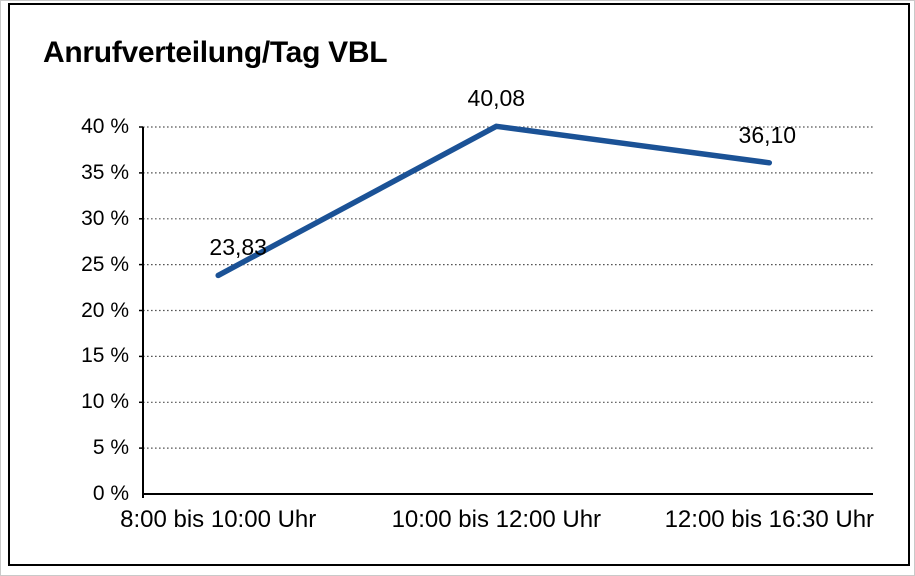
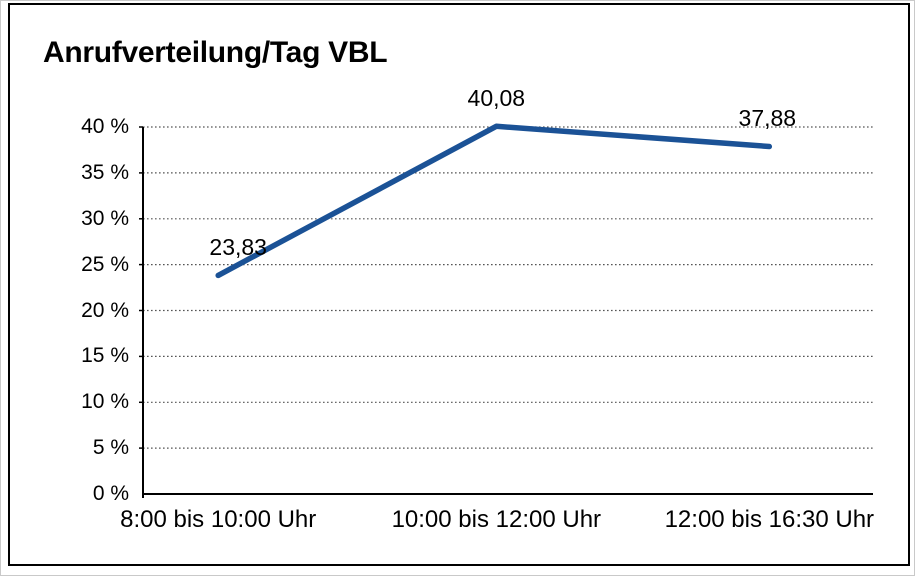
12:00 bis 16:30 Uhr: 36,10 -> 37,88
